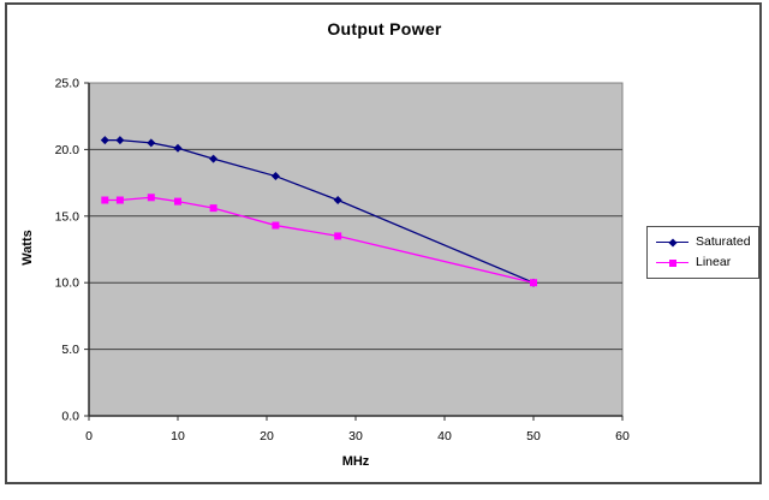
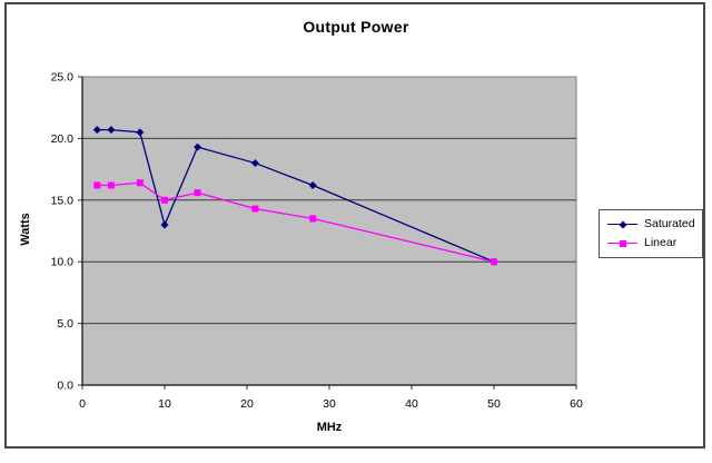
Saturated/10: 20 -> 13
Linear/10: 16 -> 15
